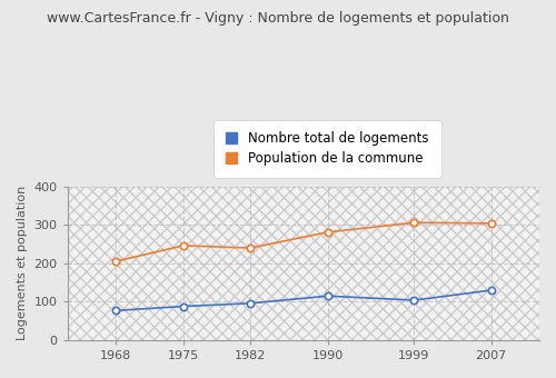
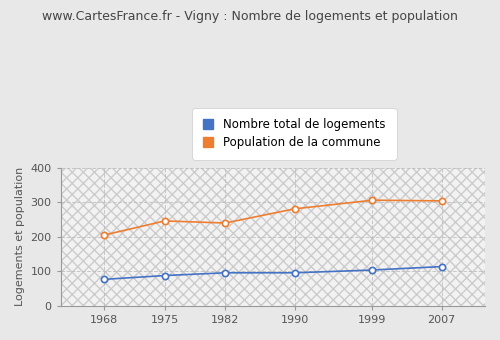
Nombre total de logements/1990: 115 -> 96
Nombre total de logements/2007: 130 -> 114
